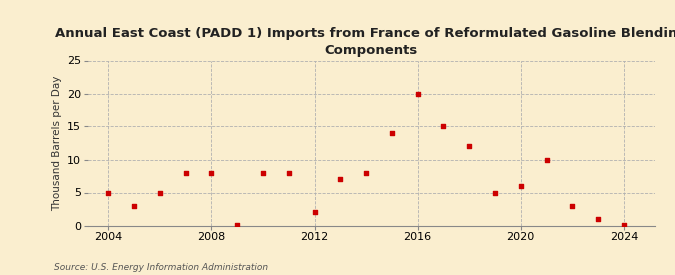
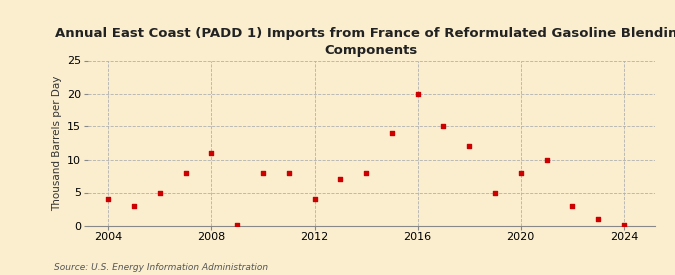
2004: 5.0 -> 4.0
2008: 8.0 -> 11.0
2012: 2.0 -> 4.0
2020: 6.0 -> 8.0
